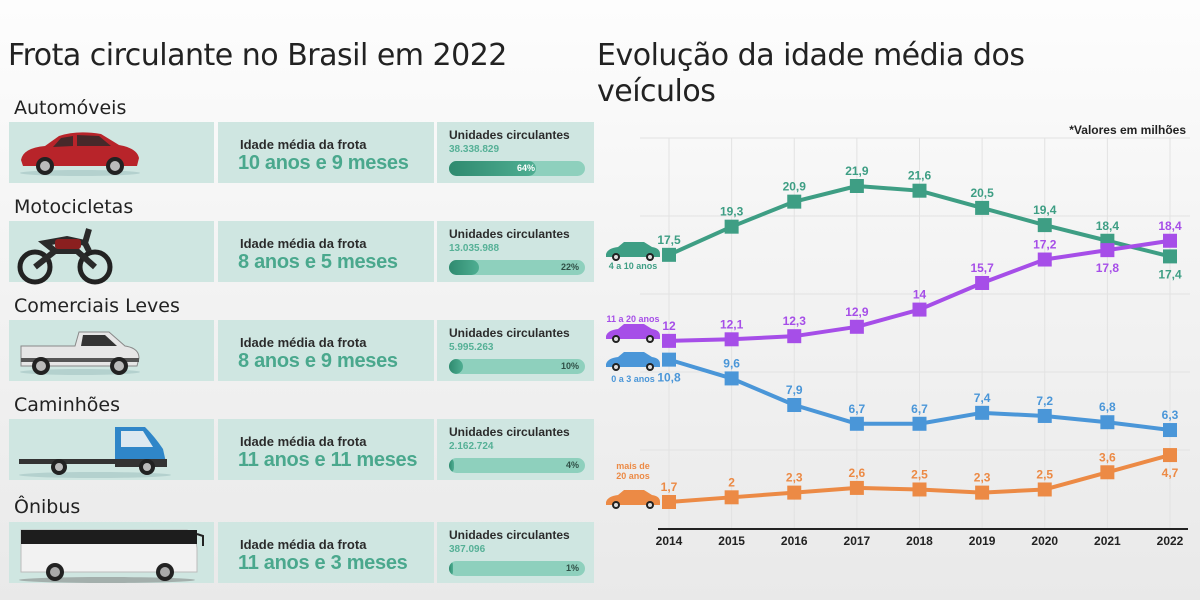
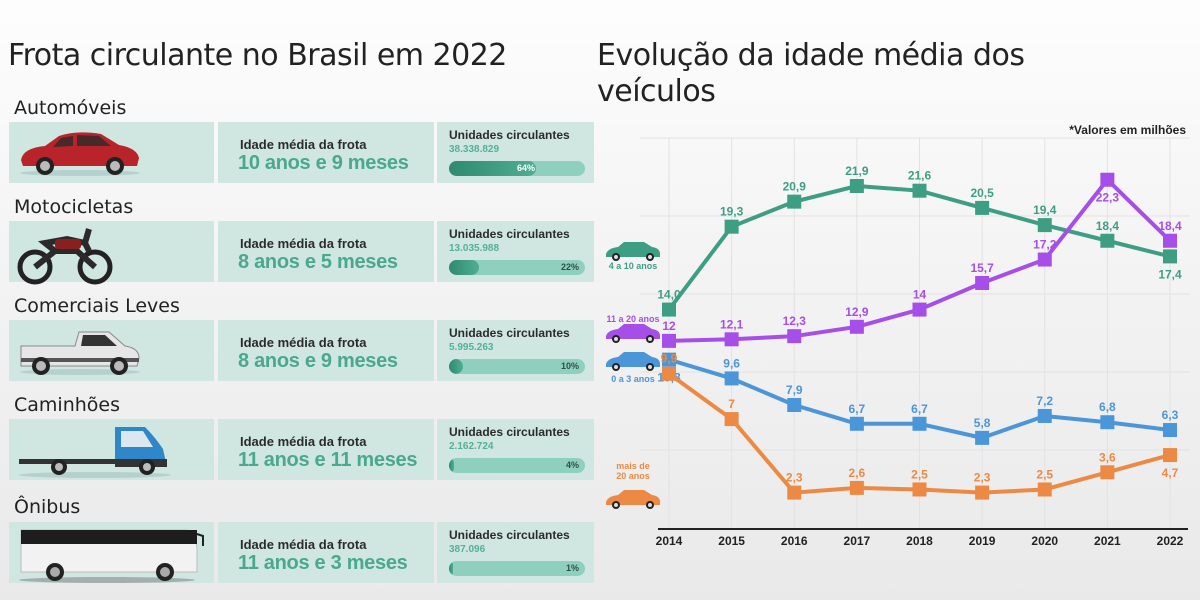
4 a 10 anos/2014: 17,5 -> 14,0
mais de 20 anos/2014: 1,7 -> 9,9
mais de 20 anos/2015: 2 -> 7
0 a 3 anos/2019: 7,4 -> 5,8
11 a 20 anos/2021: 17,8 -> 22,3
